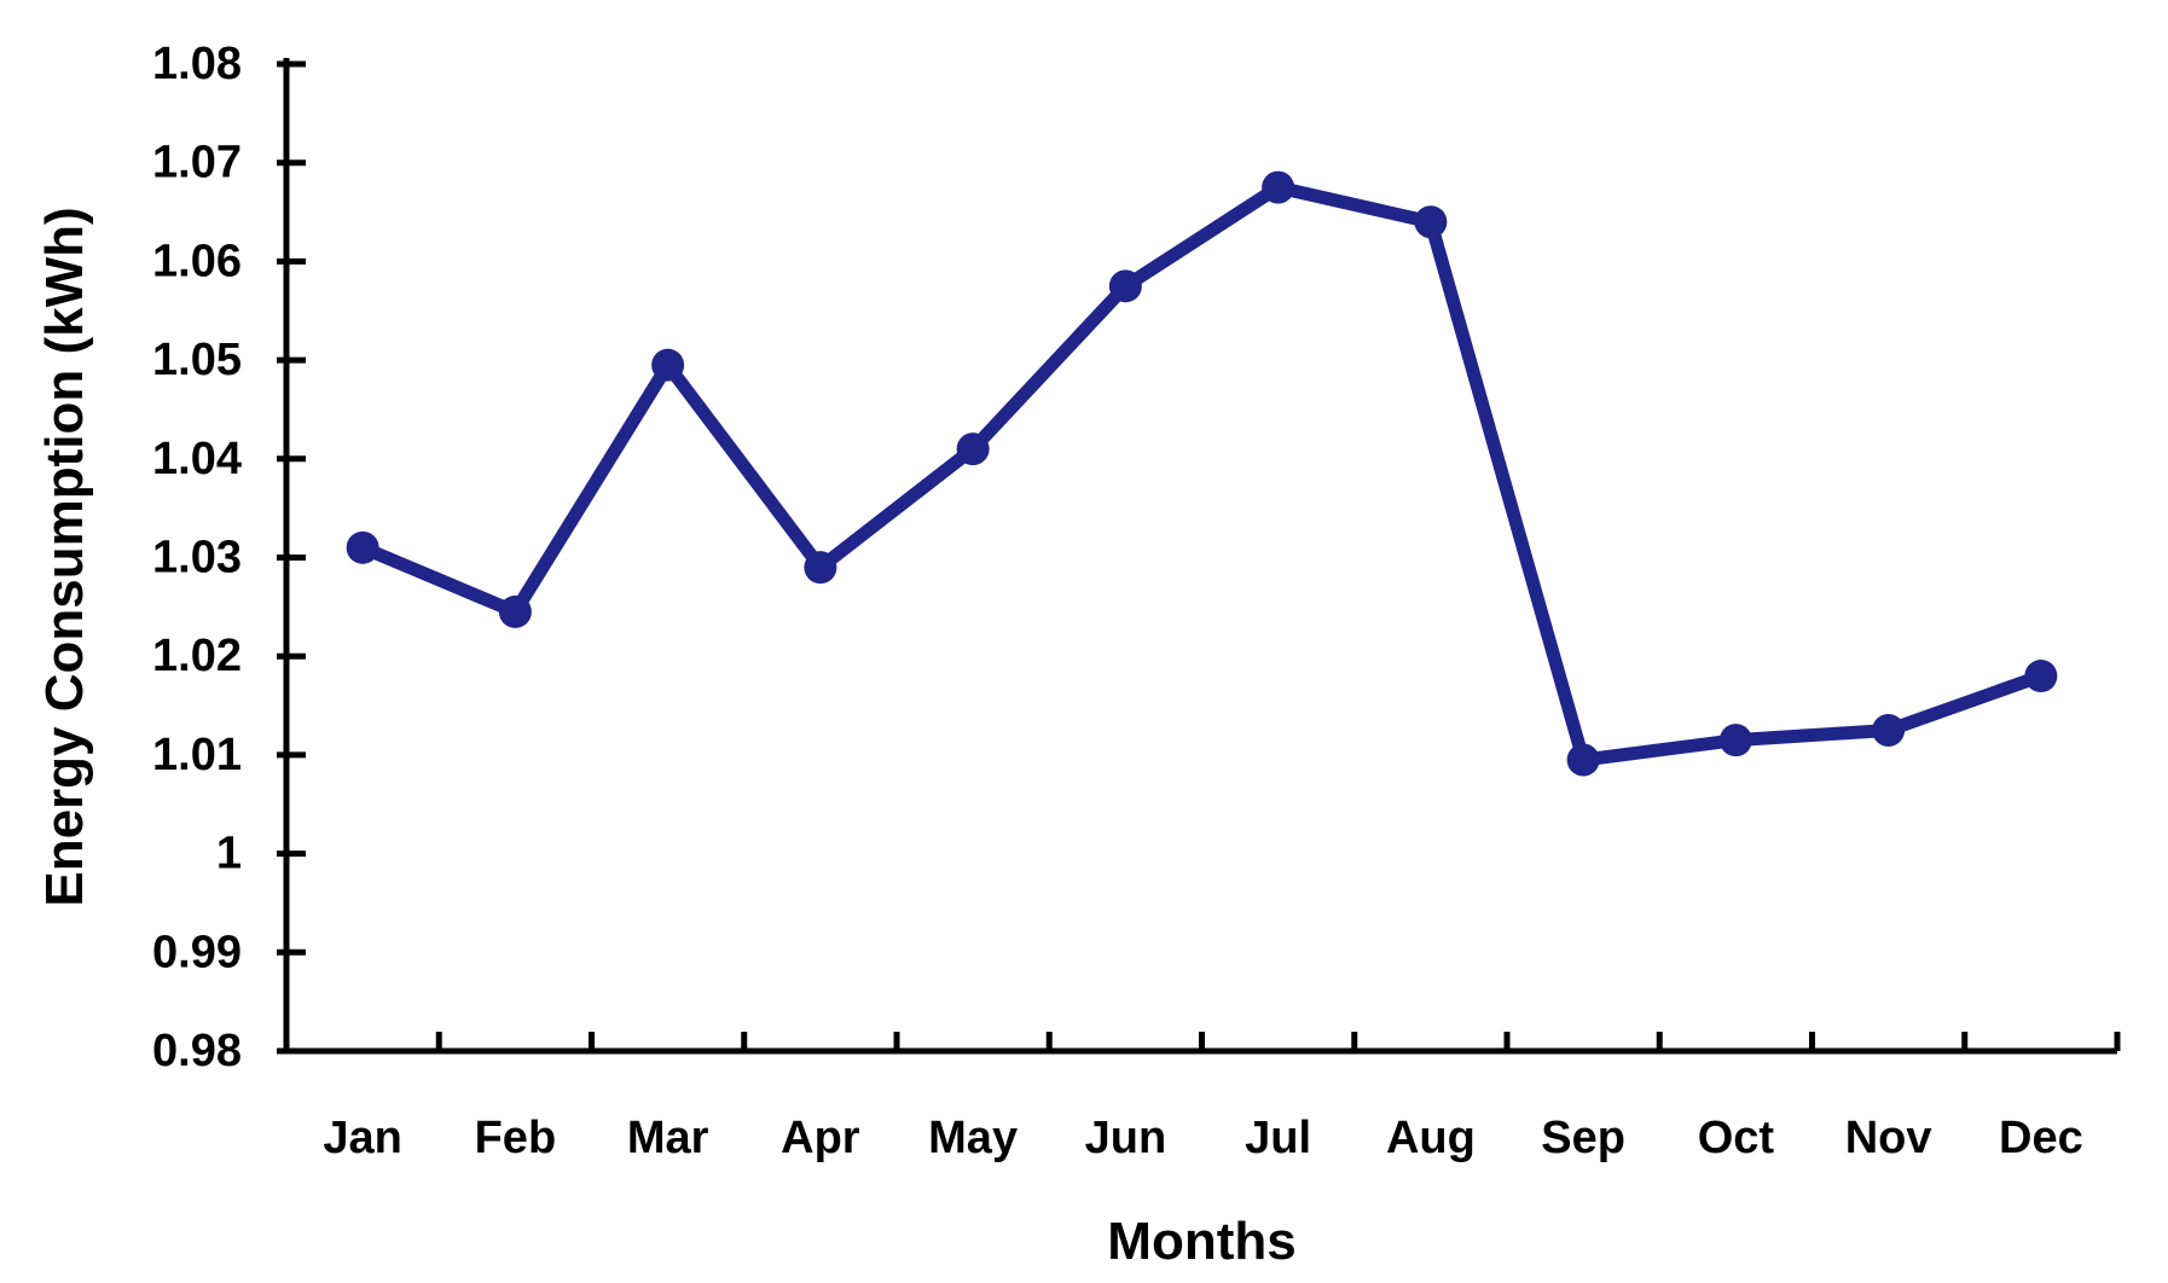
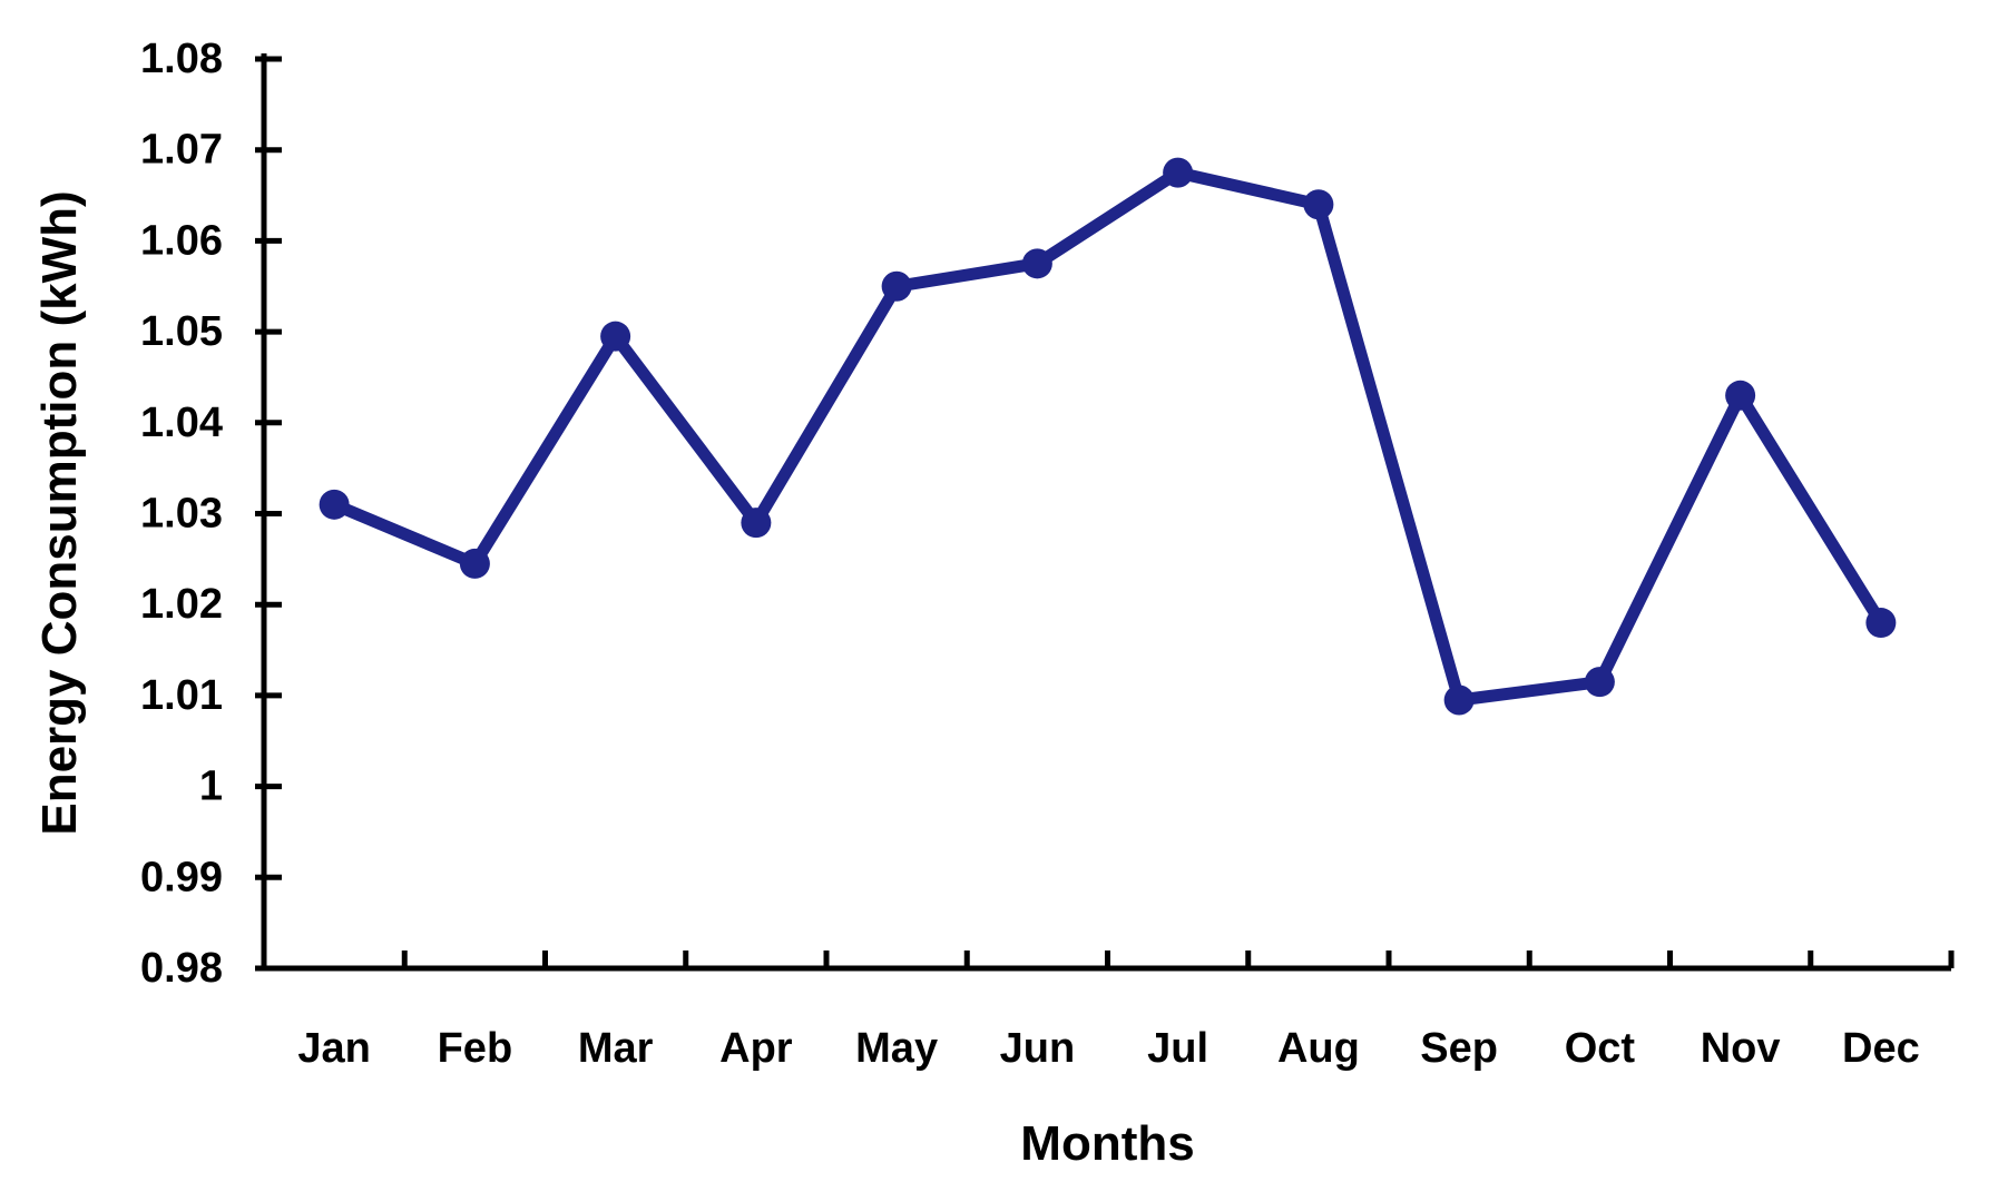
May: 1.041 -> 1.055
Nov: 1.012 -> 1.043
